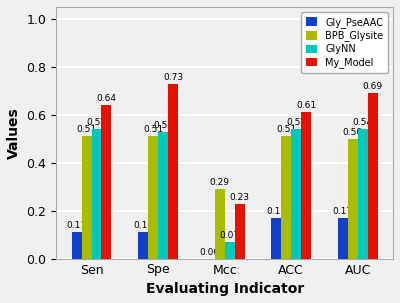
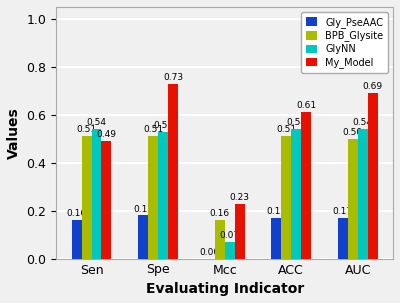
Gly_PseAAC/Sen: 0.11 -> 0.16
My_Model/Sen: 0.64 -> 0.49
Gly_PseAAC/Spe: 0.11 -> 0.18
BPB_Glysite/Mcc: 0.29 -> 0.16
